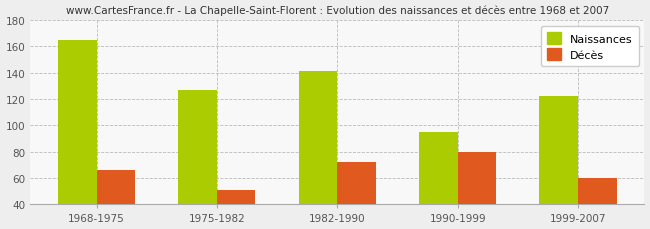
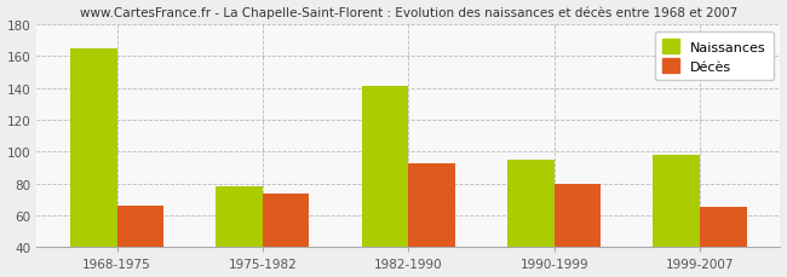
Naissances/1975-1982: 127 -> 78
Décès/1975-1982: 51 -> 74
Décès/1982-1990: 72 -> 93
Naissances/1999-2007: 122 -> 98
Décès/1999-2007: 60 -> 65
